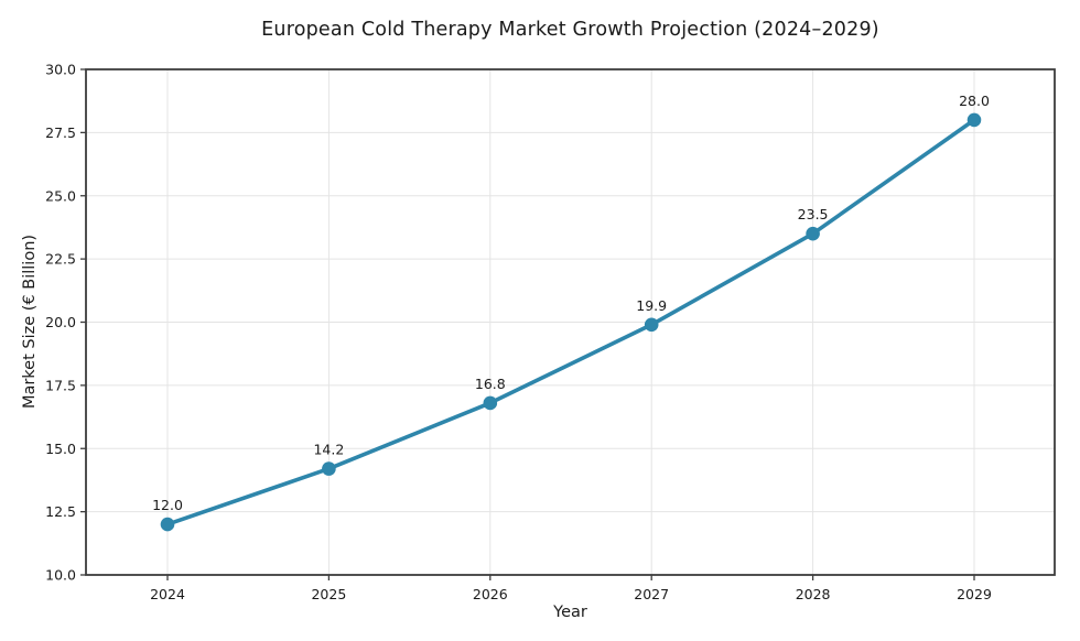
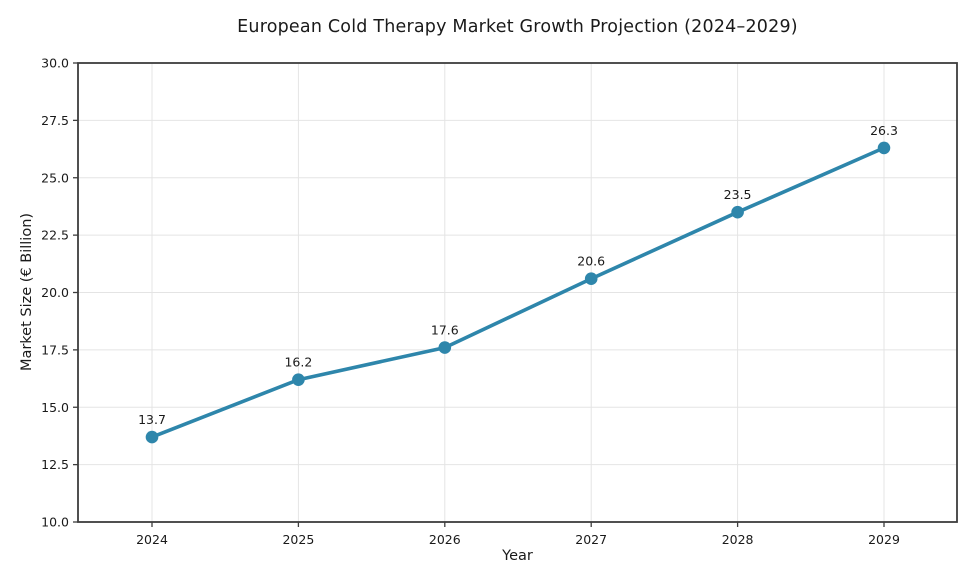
2024: 12.0 -> 13.7
2025: 14.2 -> 16.2
2026: 16.8 -> 17.6
2027: 19.9 -> 20.6
2029: 28.0 -> 26.3
